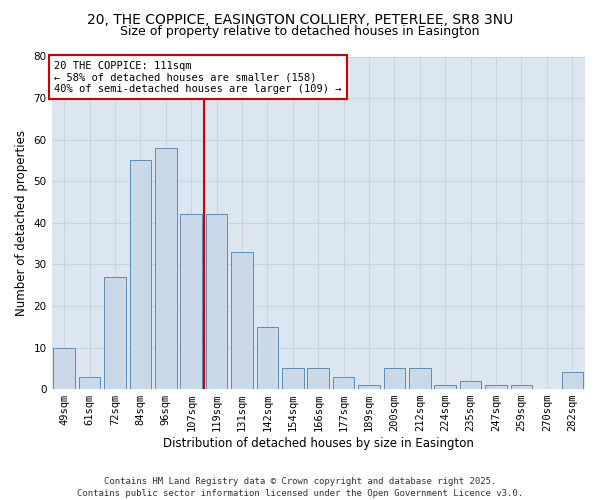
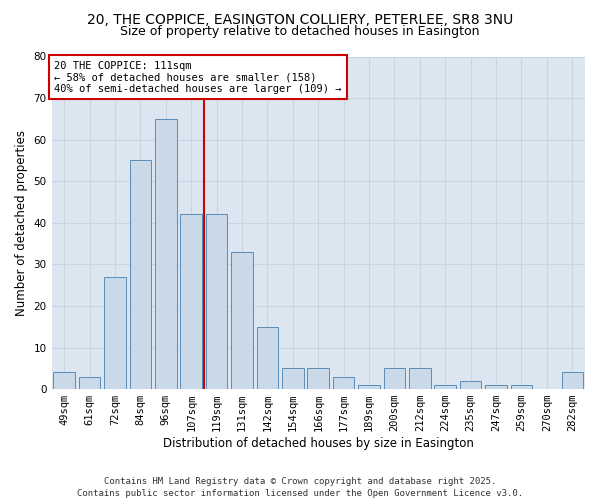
49sqm: 10 -> 4
96sqm: 58 -> 65
